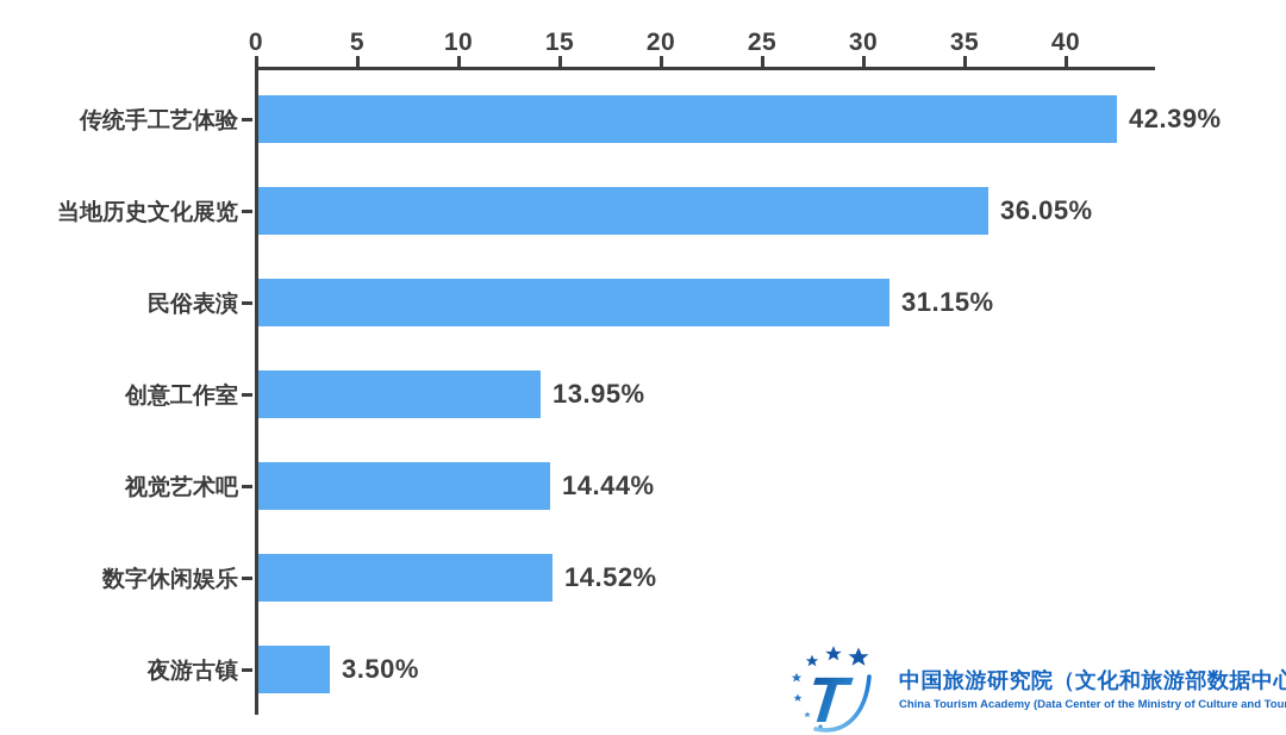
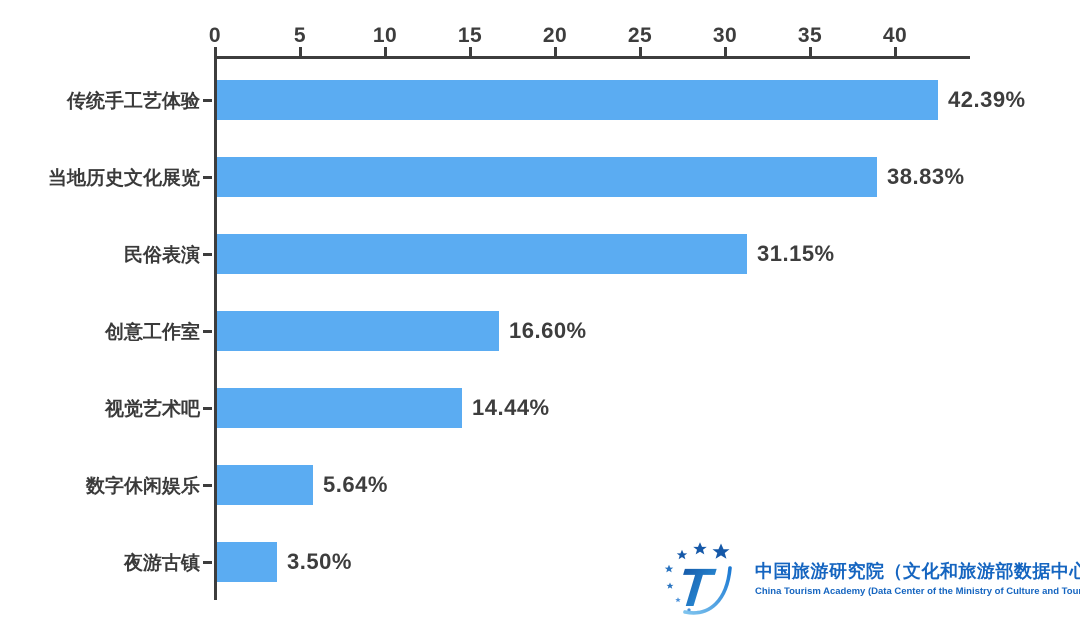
当地历史文化展览: 36.05% -> 38.83%
创意工作室: 13.95% -> 16.60%
数字休闲娱乐: 14.52% -> 5.64%
